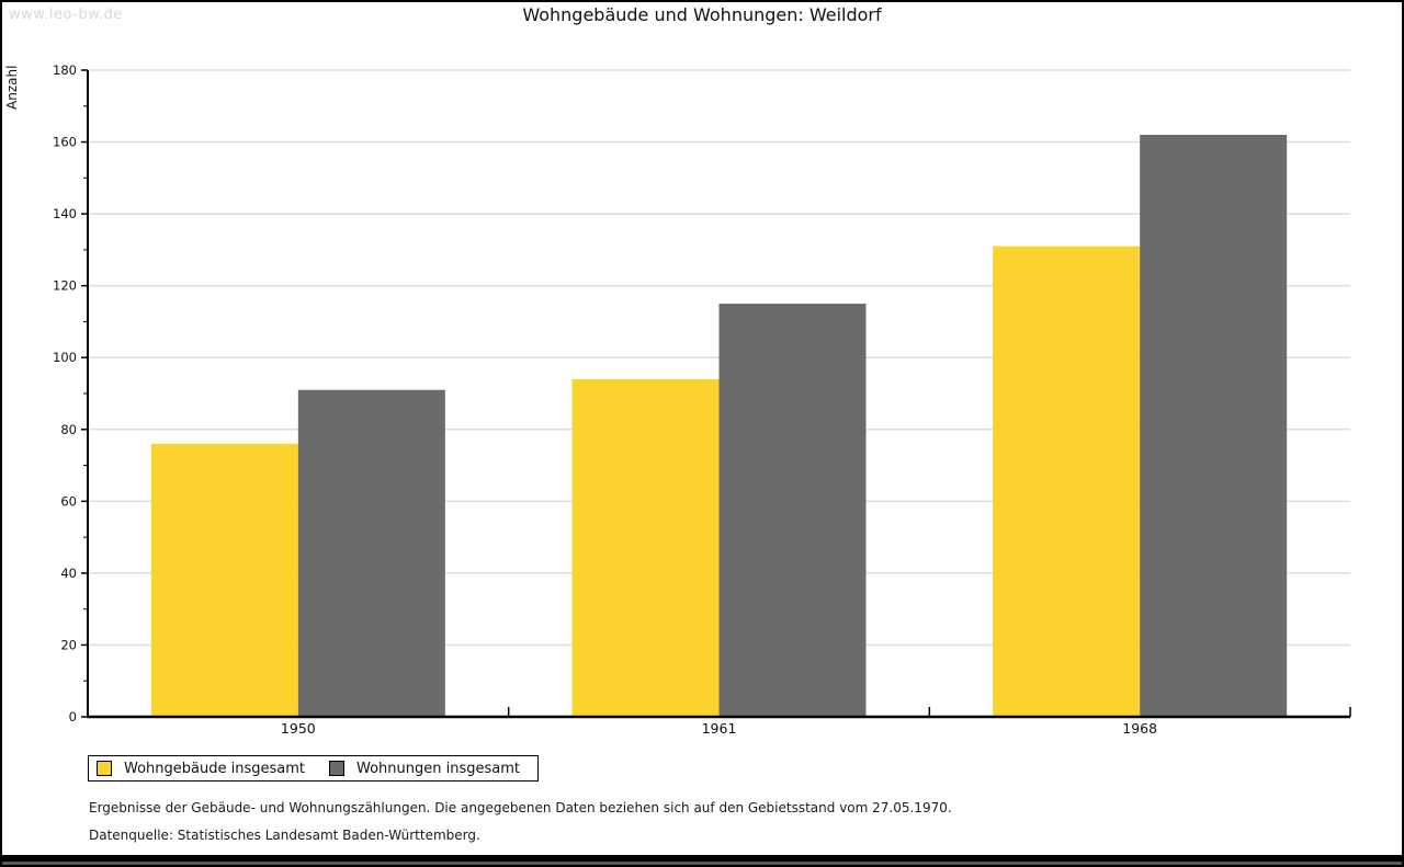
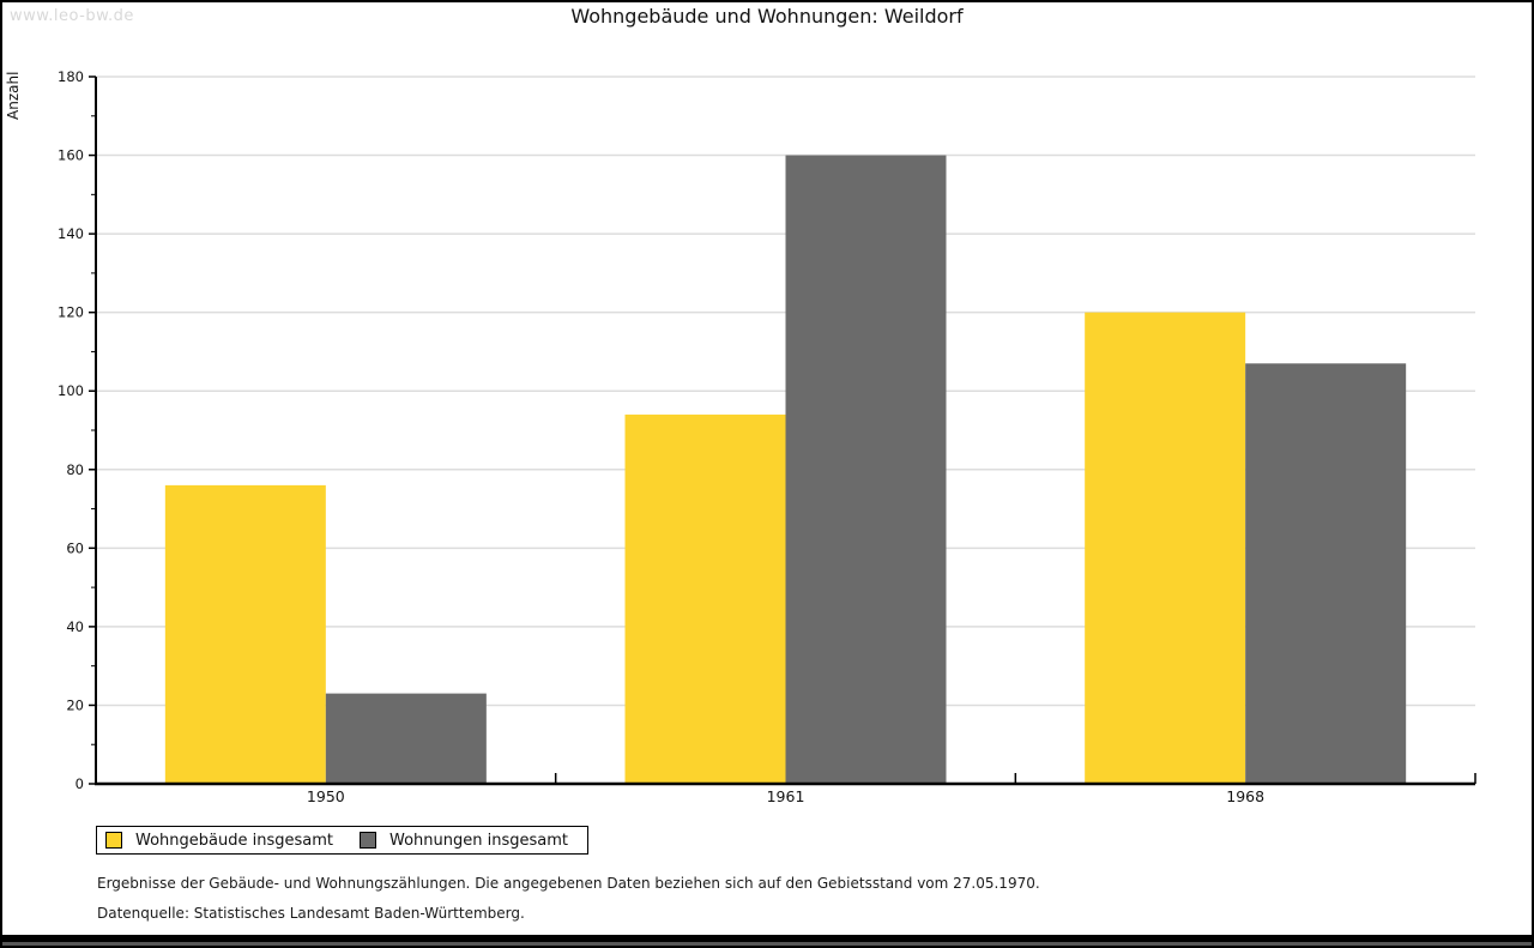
Wohnungen insgesamt/1950: 91 -> 23
Wohnungen insgesamt/1961: 115 -> 160
Wohngebäude insgesamt/1968: 131 -> 120
Wohnungen insgesamt/1968: 162 -> 107
